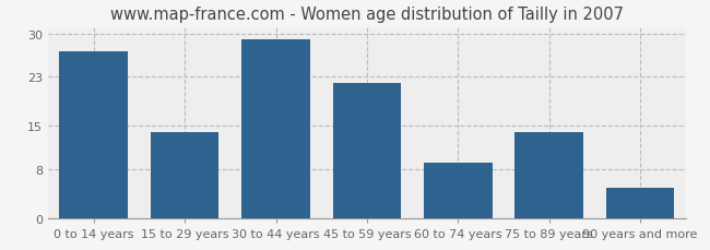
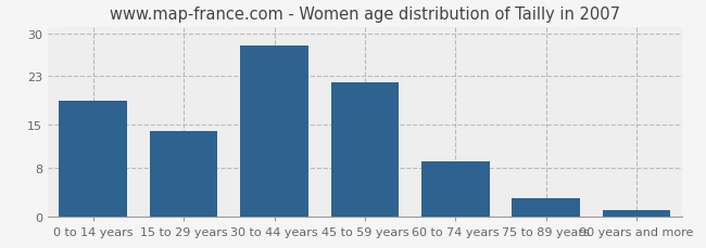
0 to 14 years: 27 -> 19
30 to 44 years: 29 -> 28
75 to 89 years: 14 -> 3
90 years and more: 5 -> 1
